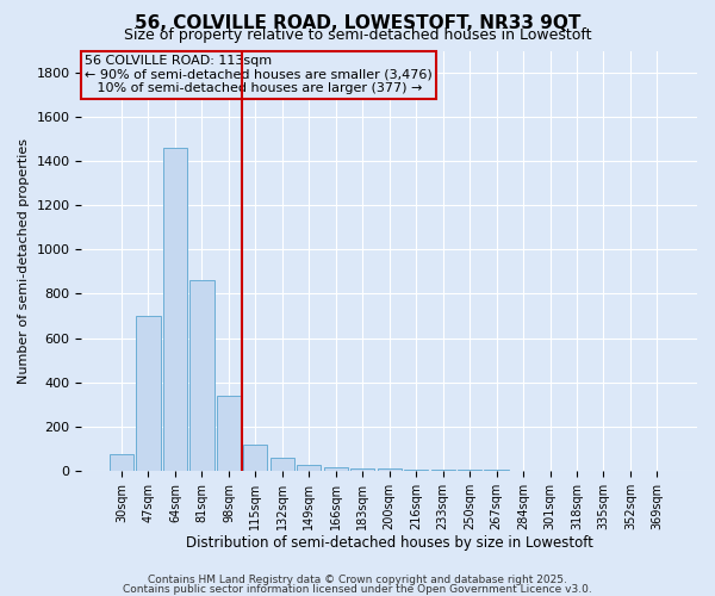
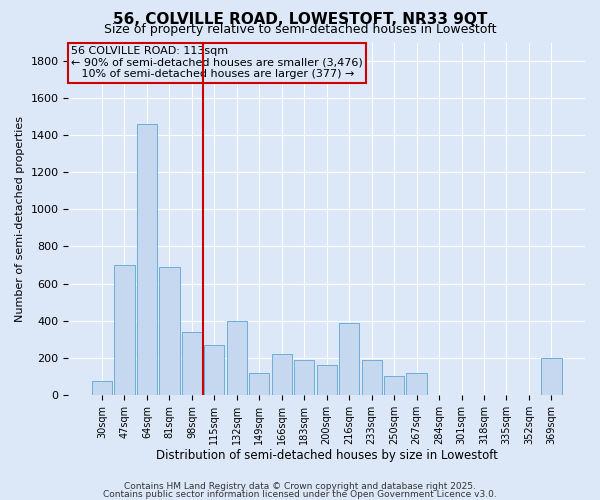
81sqm: 860 -> 690
115sqm: 120 -> 270
132sqm: 60 -> 400
149sqm: 20 -> 120
166sqm: 20 -> 220
183sqm: 10 -> 190
200sqm: 10 -> 160
216sqm: 10 -> 390
233sqm: 0 -> 190
250sqm: 0 -> 100
267sqm: 0 -> 120
369sqm: 0 -> 200
